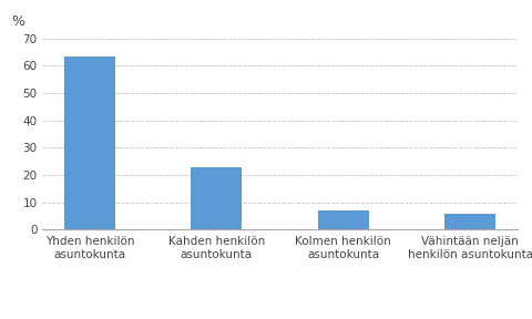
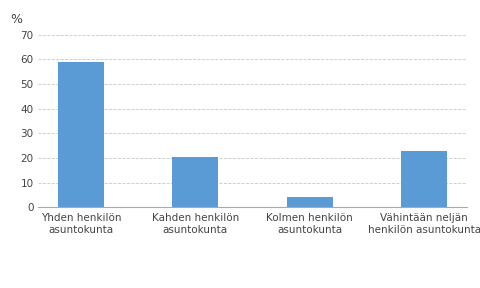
Yhden henkilön asuntokunta: 63.5 -> 59.0
Kahden henkilön asuntokunta: 23.0 -> 20.5
Kolmen henkilön asuntokunta: 7.0 -> 4.0
Vähintään neljän henkilön asuntokunta: 6.0 -> 23.0
